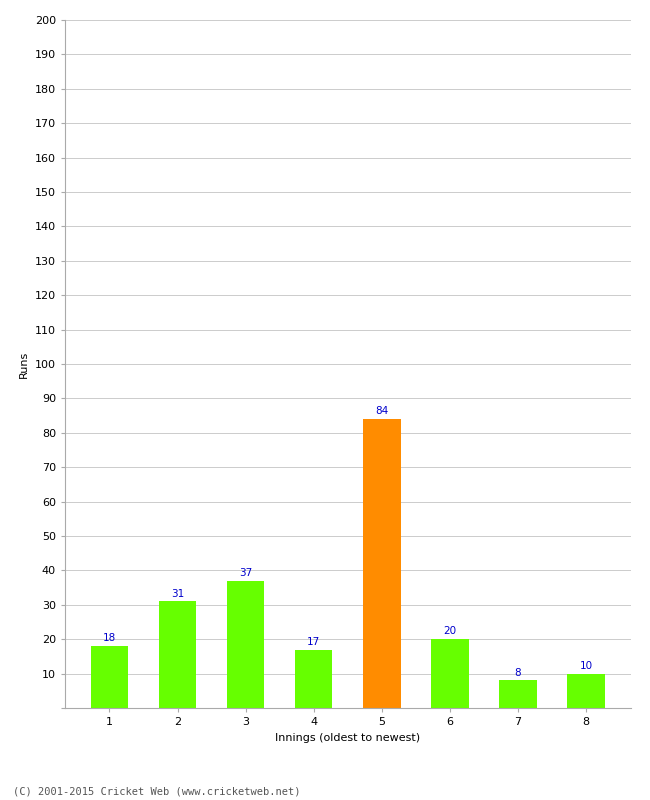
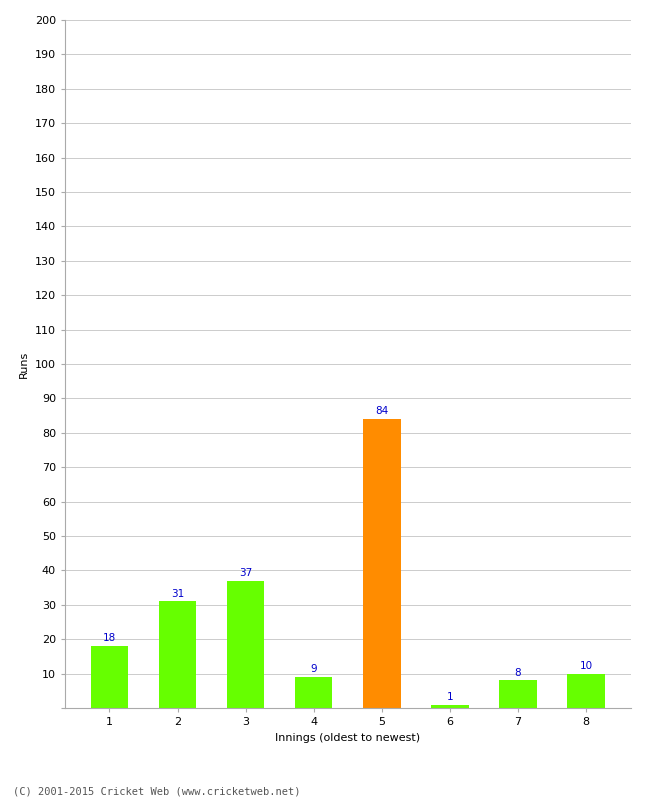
4: 17 -> 9
6: 20 -> 1
